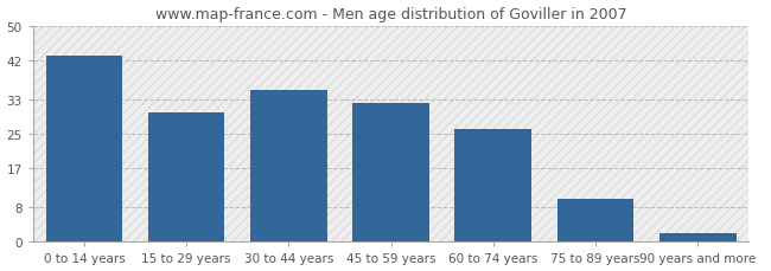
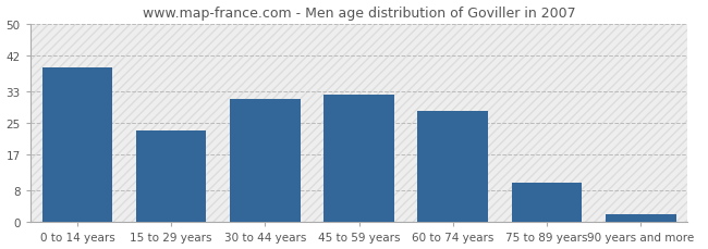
0 to 14 years: 43 -> 39
15 to 29 years: 30 -> 23
30 to 44 years: 35 -> 31
60 to 74 years: 26 -> 28
